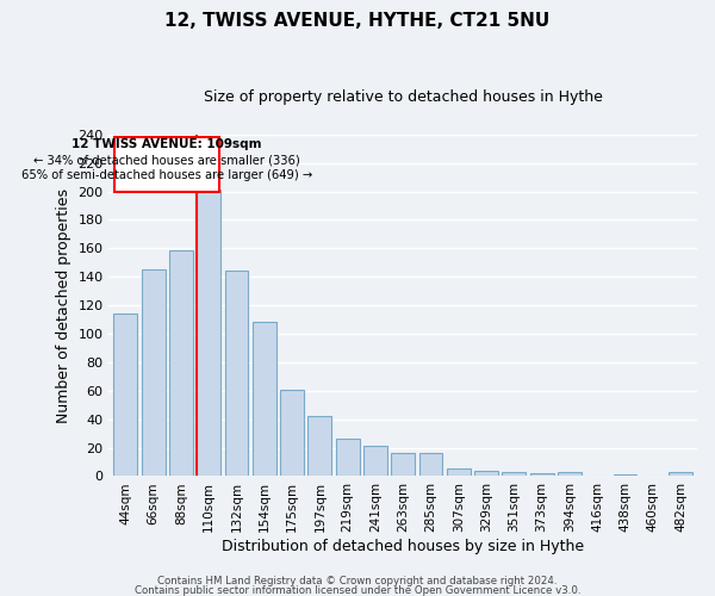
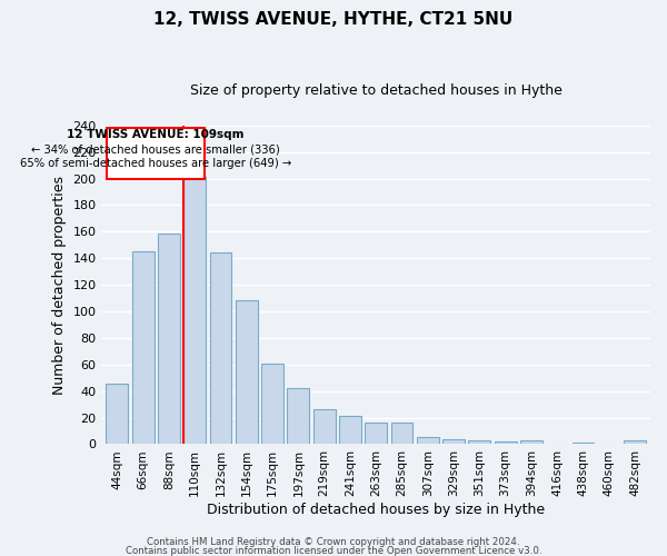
44sqm: 114 -> 46
